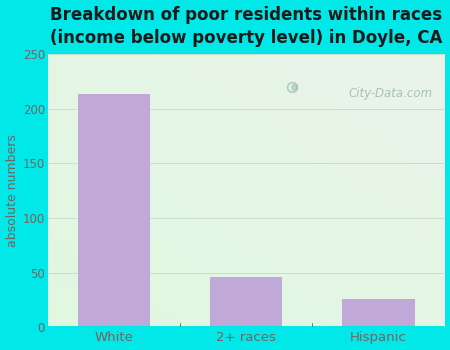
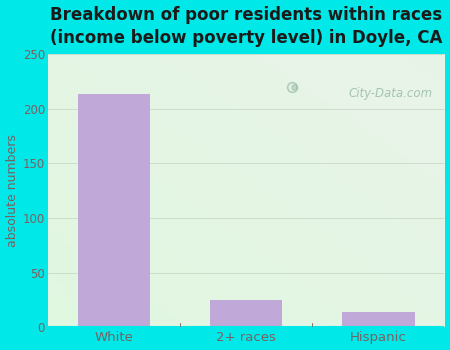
2+ races: 46 -> 25
Hispanic: 26 -> 14
